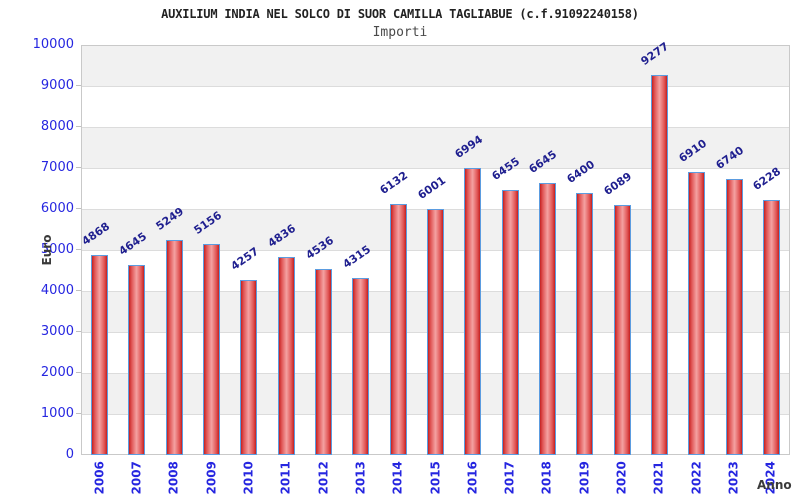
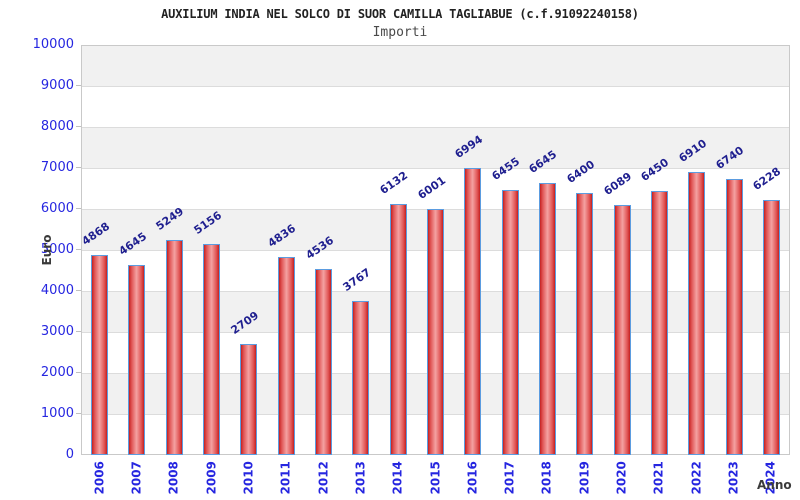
2010: 4257 -> 2709
2013: 4315 -> 3767
2021: 9277 -> 6450
